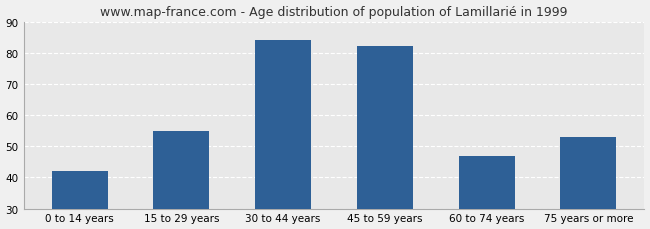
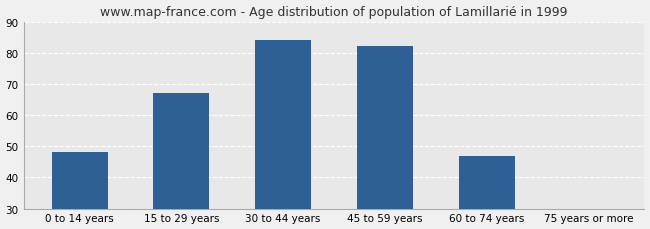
0 to 14 years: 42 -> 48
15 to 29 years: 55 -> 67
75 years or more: 53 -> 30
